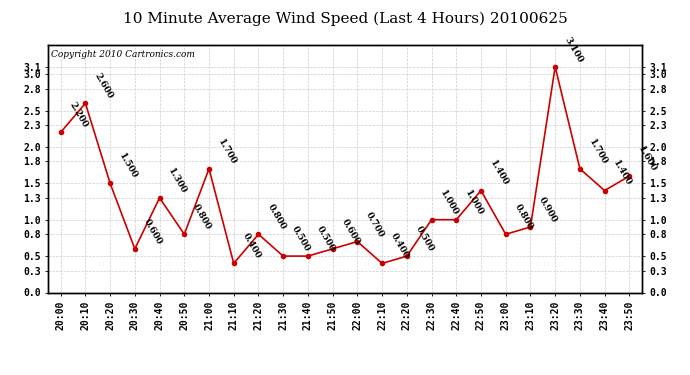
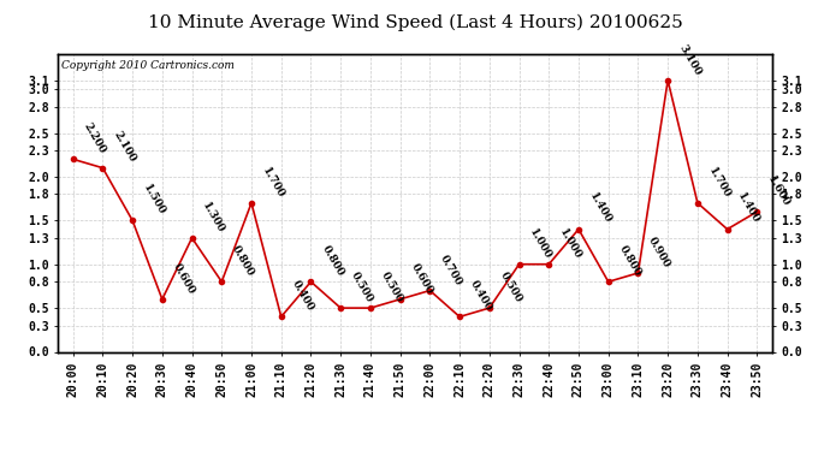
20:10: 2.600 -> 2.100
